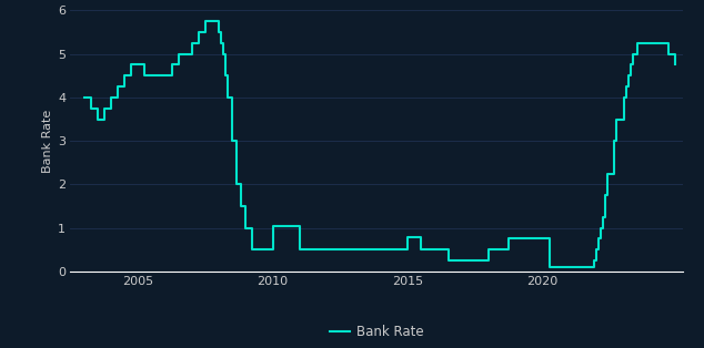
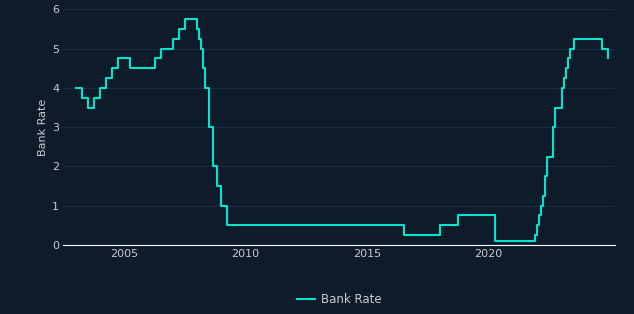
2010: 1.05 -> 0.50
2015: 0.80 -> 0.50
